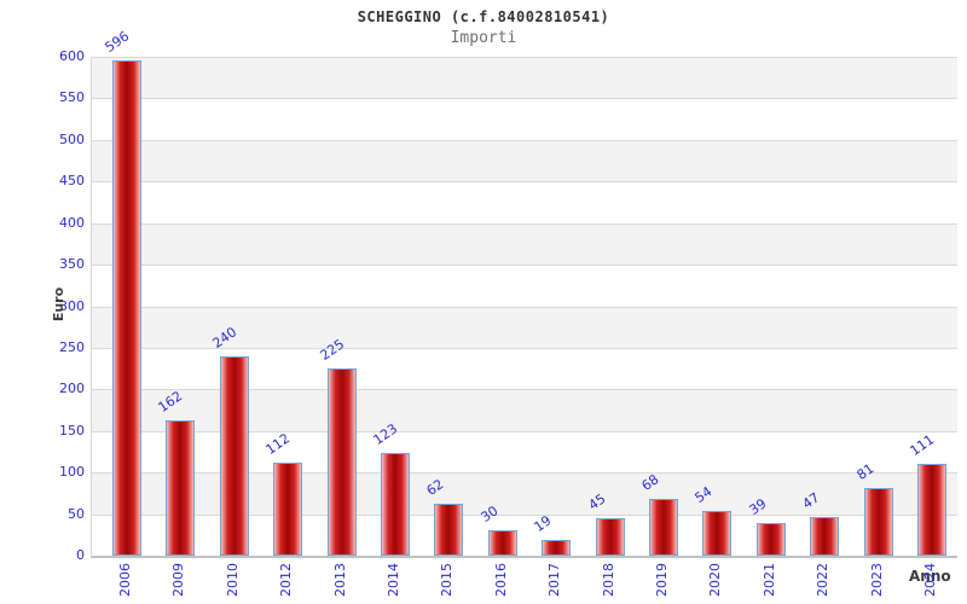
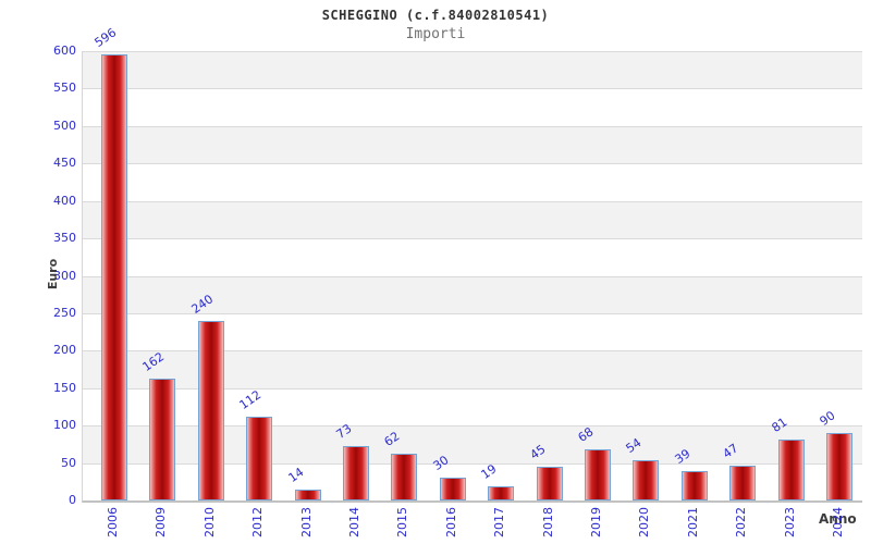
2013: 225 -> 14
2014: 123 -> 73
2024: 111 -> 90
